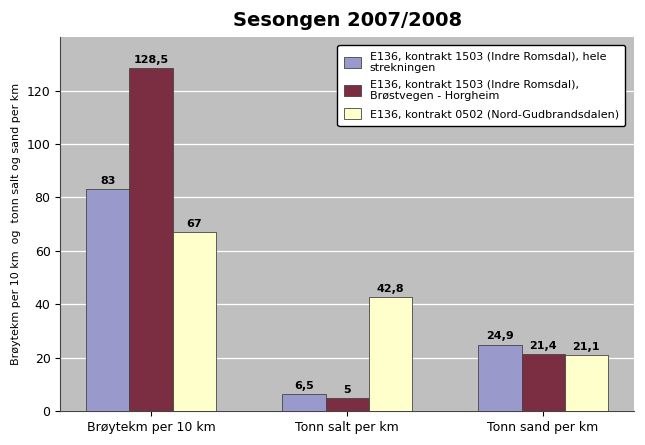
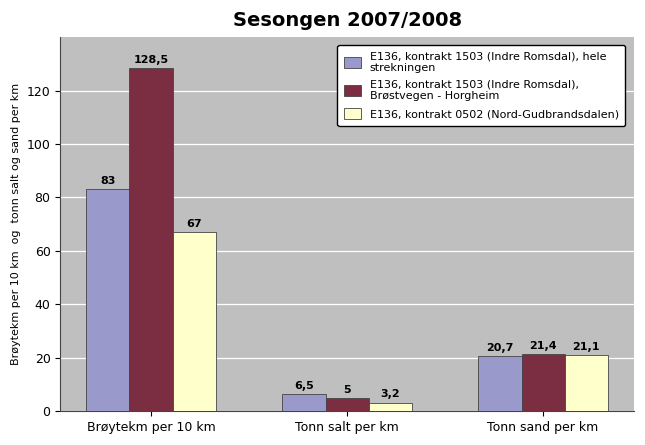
E136, kontrakt 0502 (Nord-Gudbrandsdalen)/Tonn salt per km: 42,8 -> 3,2
E136, kontrakt 1503 (Indre Romsdal), hele strekningen/Tonn sand per km: 24,9 -> 20,7
